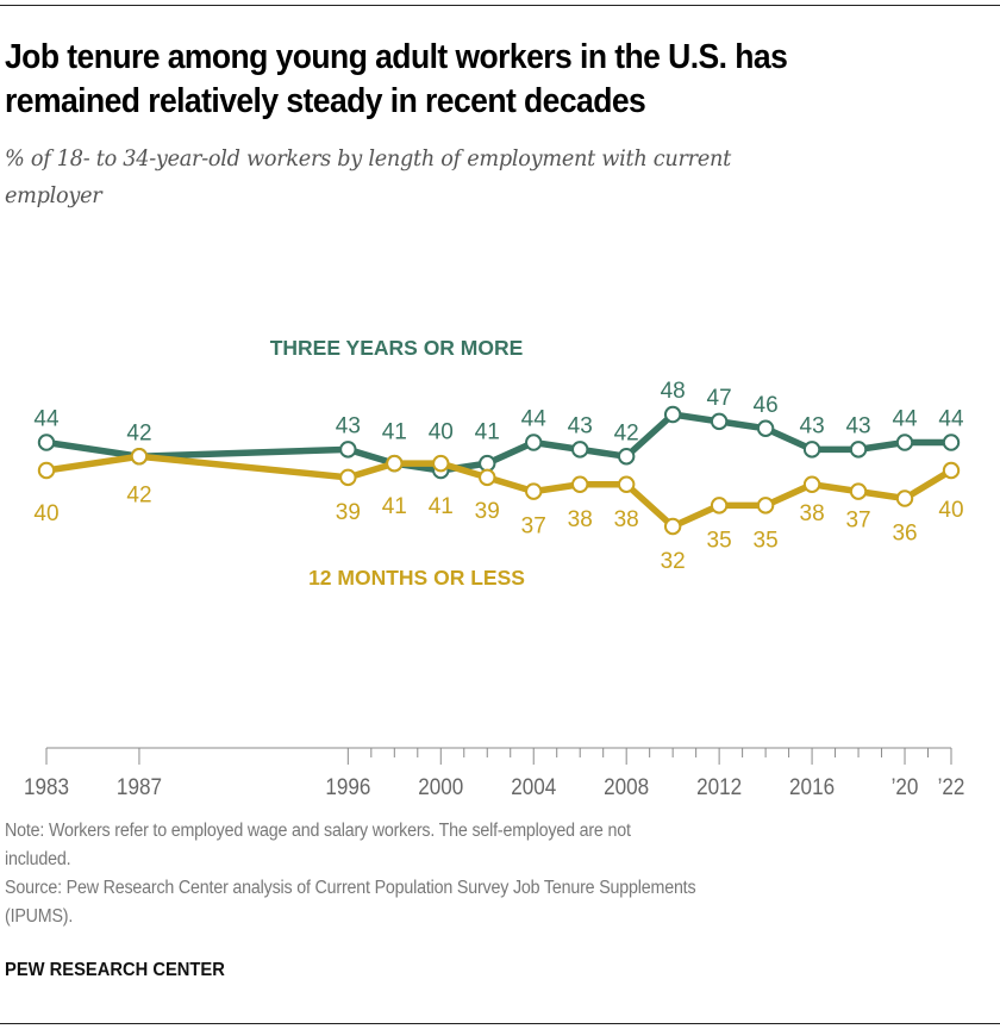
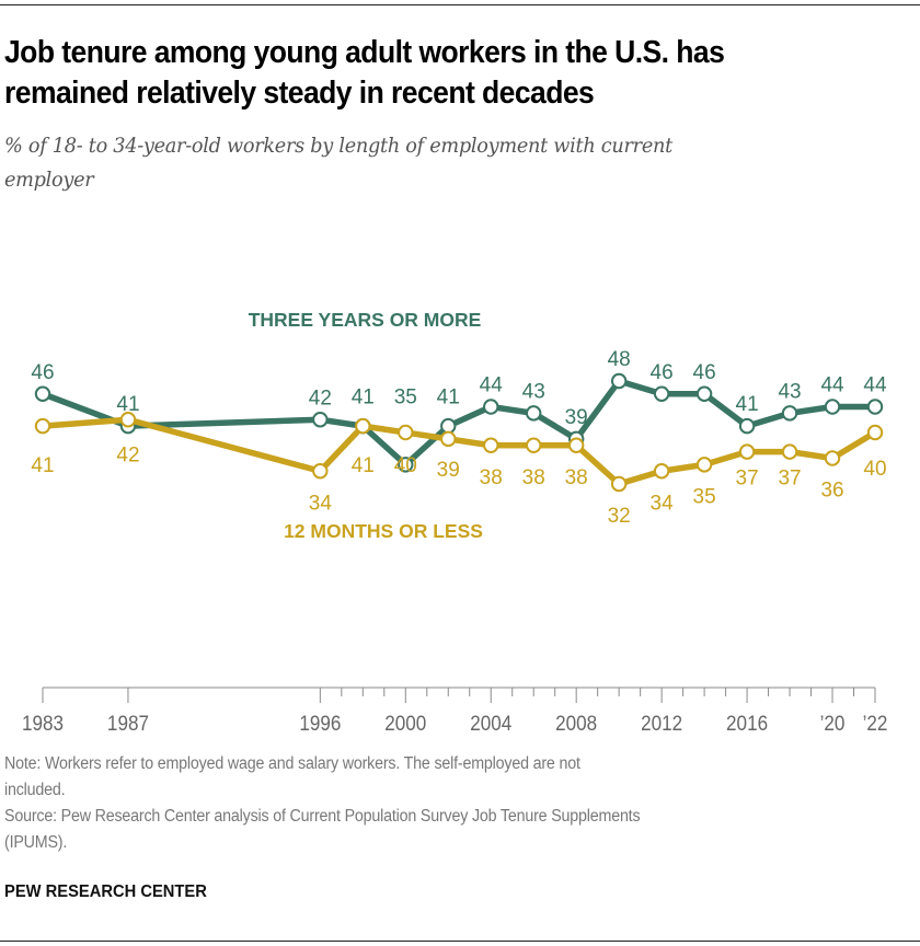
THREE YEARS OR MORE/1983: 44 -> 46
12 MONTHS OR LESS/1983: 40 -> 41
THREE YEARS OR MORE/1987: 42 -> 41
THREE YEARS OR MORE/1996: 43 -> 42
12 MONTHS OR LESS/1996: 39 -> 34
THREE YEARS OR MORE/2000: 40 -> 35
12 MONTHS OR LESS/2000: 41 -> 40
12 MONTHS OR LESS/2004: 37 -> 38
THREE YEARS OR MORE/2008: 42 -> 39
THREE YEARS OR MORE/2012: 47 -> 46
12 MONTHS OR LESS/2012: 35 -> 34
THREE YEARS OR MORE/2016: 43 -> 41
12 MONTHS OR LESS/2016: 38 -> 37
